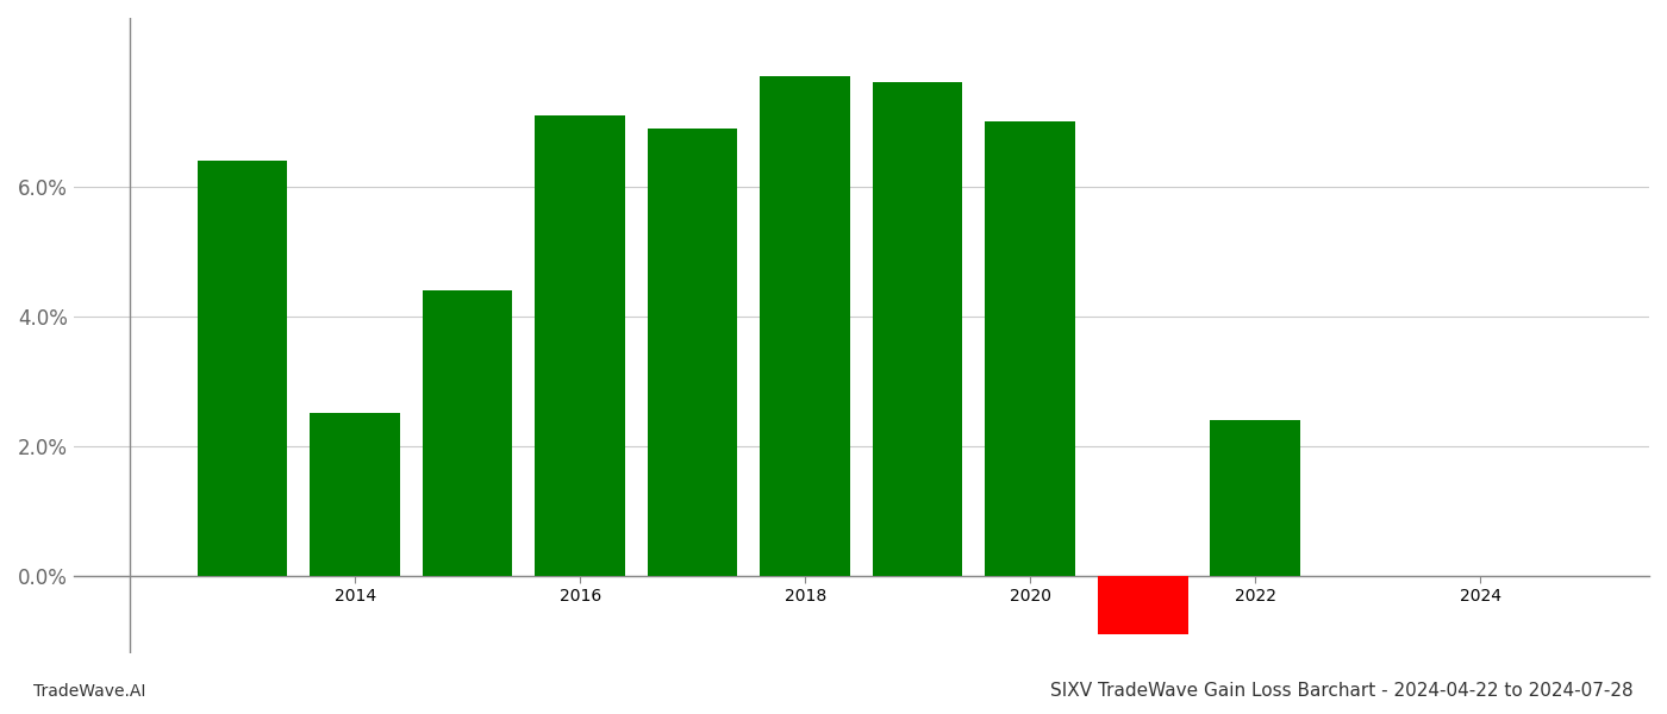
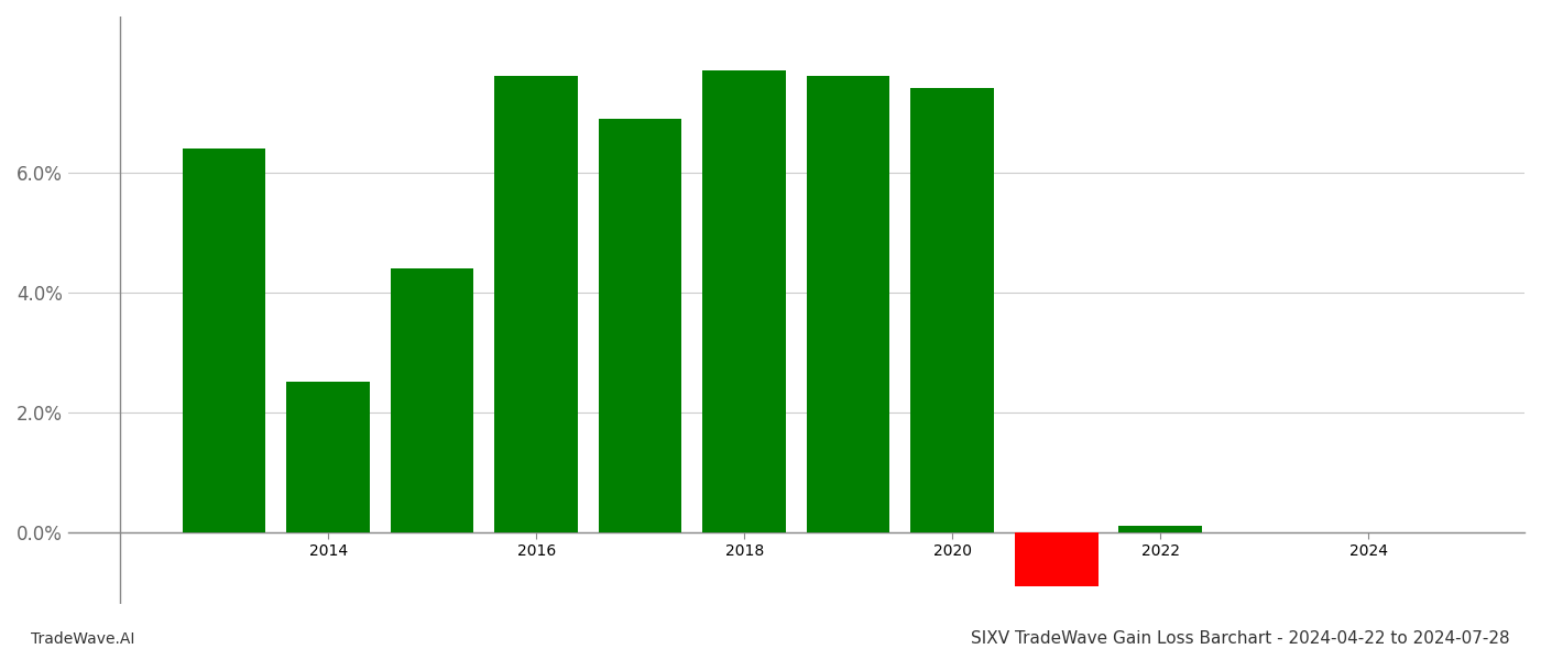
2016: 7.1% -> 7.6%
2020: 7.0% -> 7.4%
2022: 2.4% -> 0.1%
